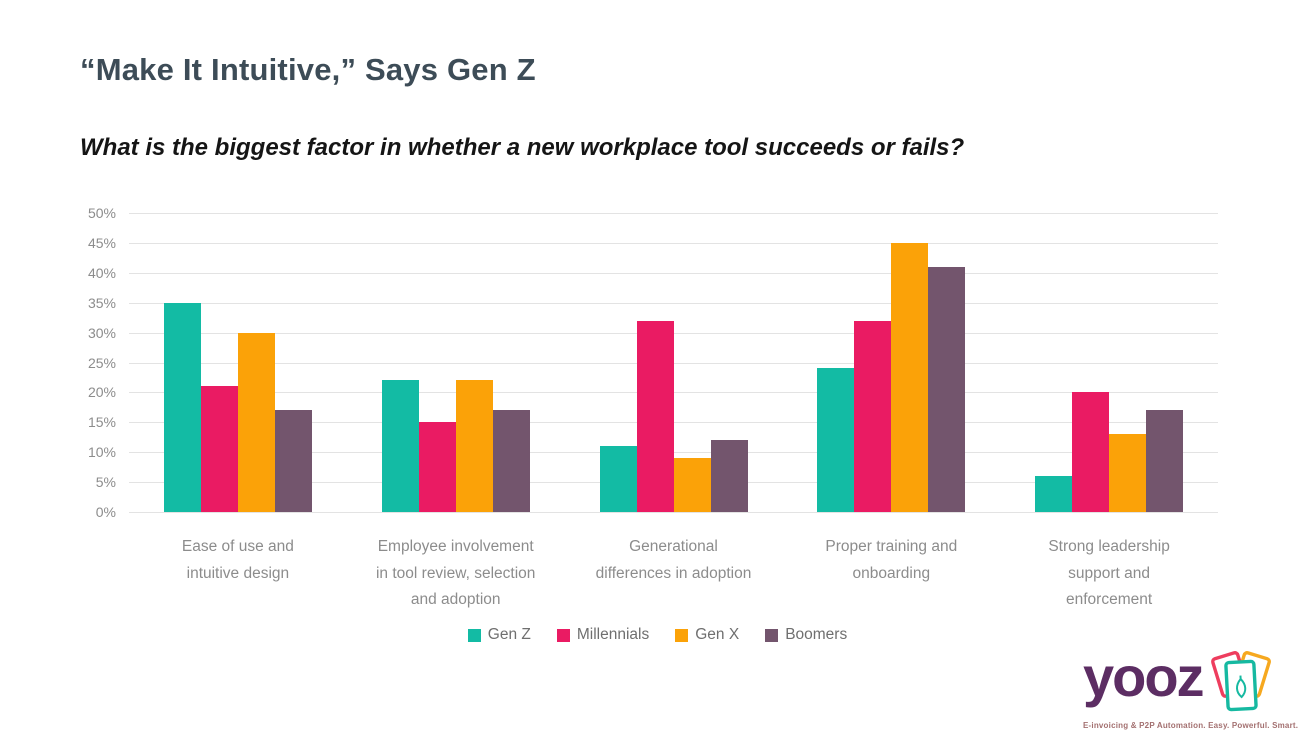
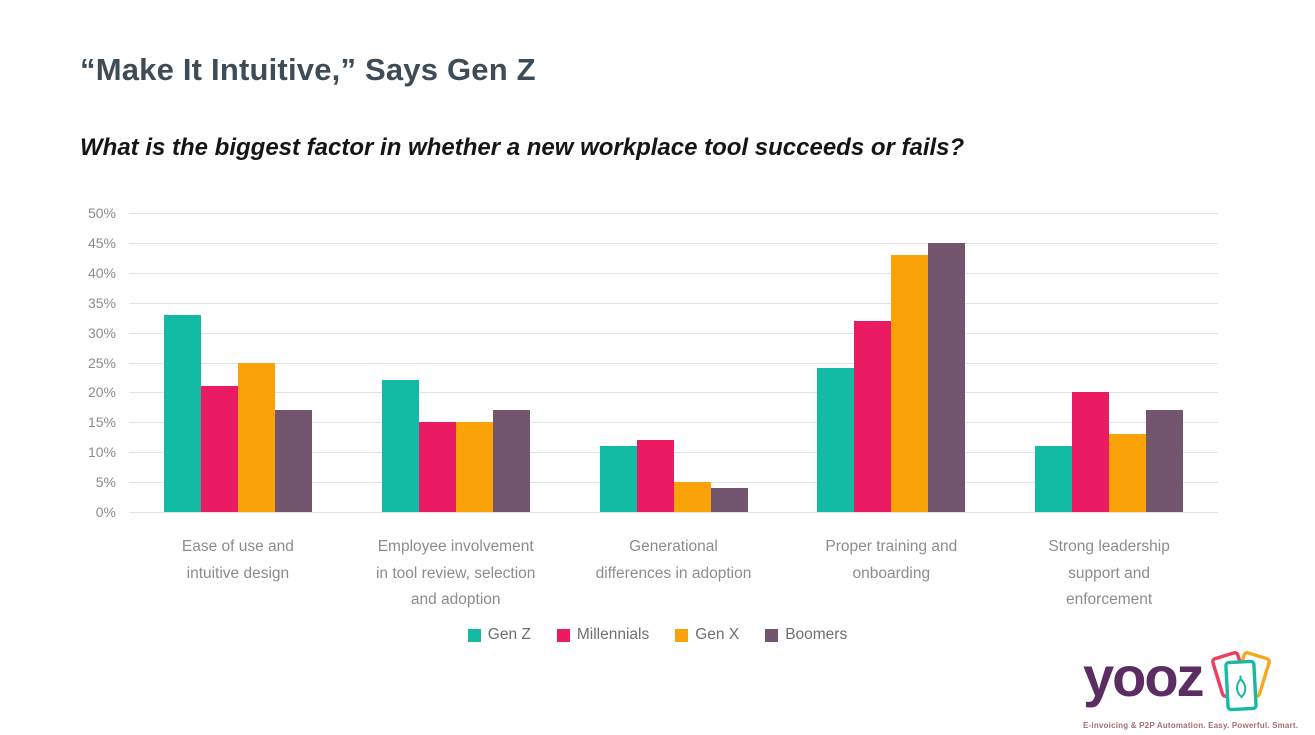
Gen Z/Ease of use and intuitive design: 35% -> 33%
Gen X/Ease of use and intuitive design: 30% -> 25%
Gen X/Employee involvement in tool review, selection and adoption: 22% -> 15%
Millennials/Generational differences in adoption: 32% -> 12%
Gen X/Generational differences in adoption: 9% -> 5%
Boomers/Generational differences in adoption: 12% -> 4%
Gen X/Proper training and onboarding: 45% -> 43%
Boomers/Proper training and onboarding: 41% -> 45%
Gen Z/Strong leadership support and enforcement: 6% -> 11%
